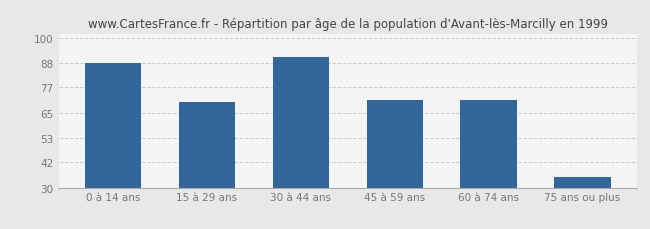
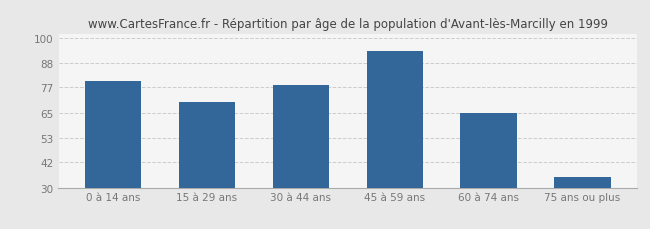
0 à 14 ans: 88 -> 80
30 à 44 ans: 91 -> 78
45 à 59 ans: 71 -> 94
60 à 74 ans: 71 -> 65
